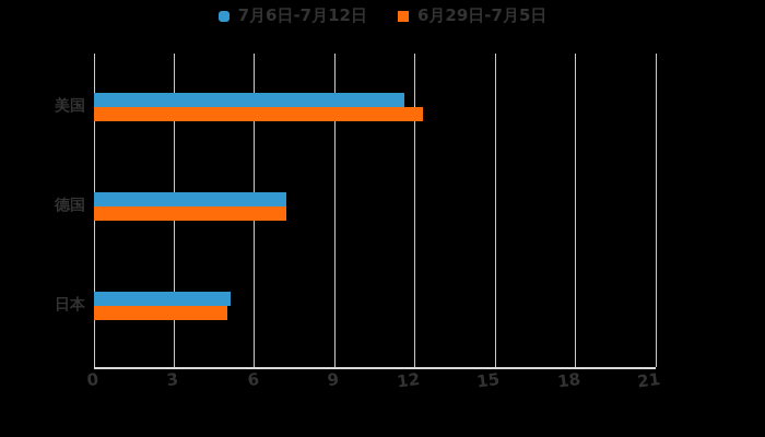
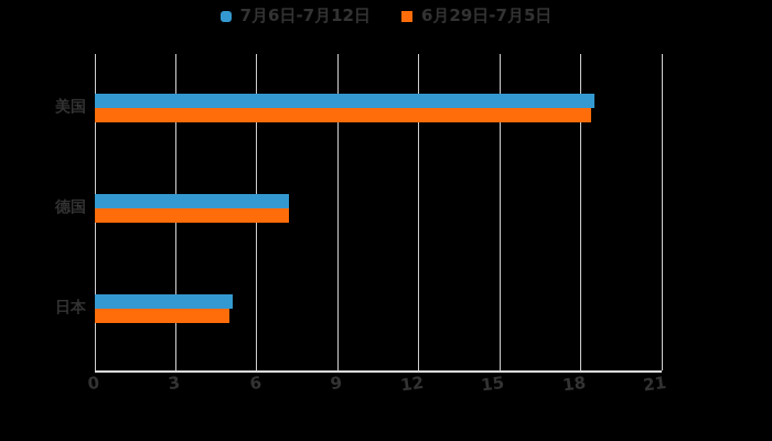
7月6日-7月12日/美国: 11.6 -> 18.5
6月29日-7月5日/美国: 12.3 -> 18.4
